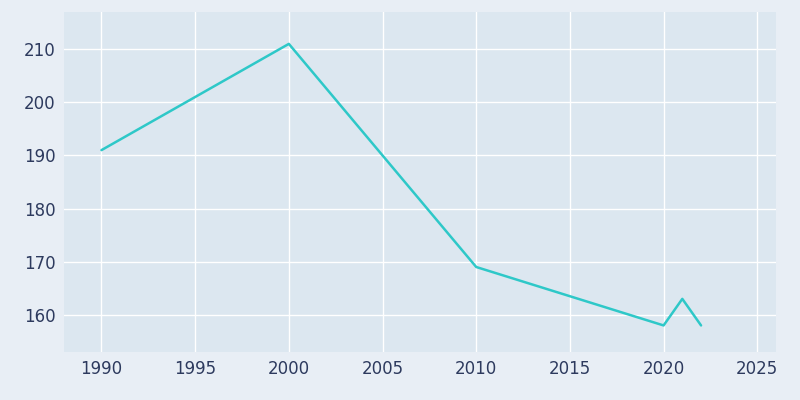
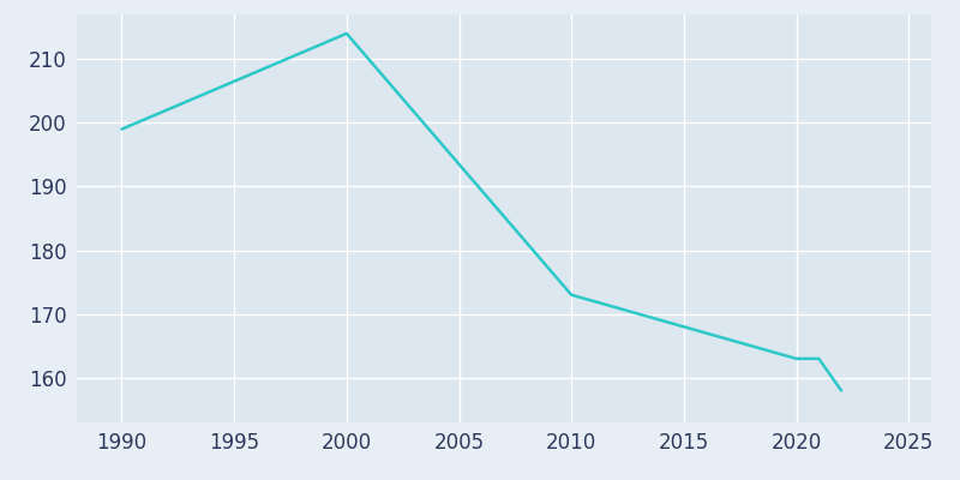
1990: 191 -> 199
2000: 211 -> 214
2010: 169 -> 173
2020: 158 -> 163
